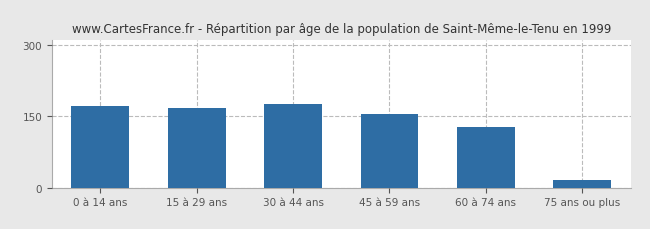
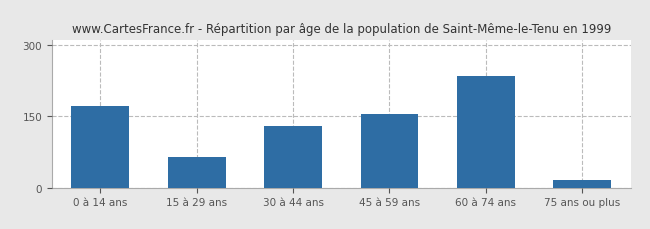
15 à 29 ans: 167 -> 65
30 à 44 ans: 176 -> 130
60 à 74 ans: 128 -> 235
